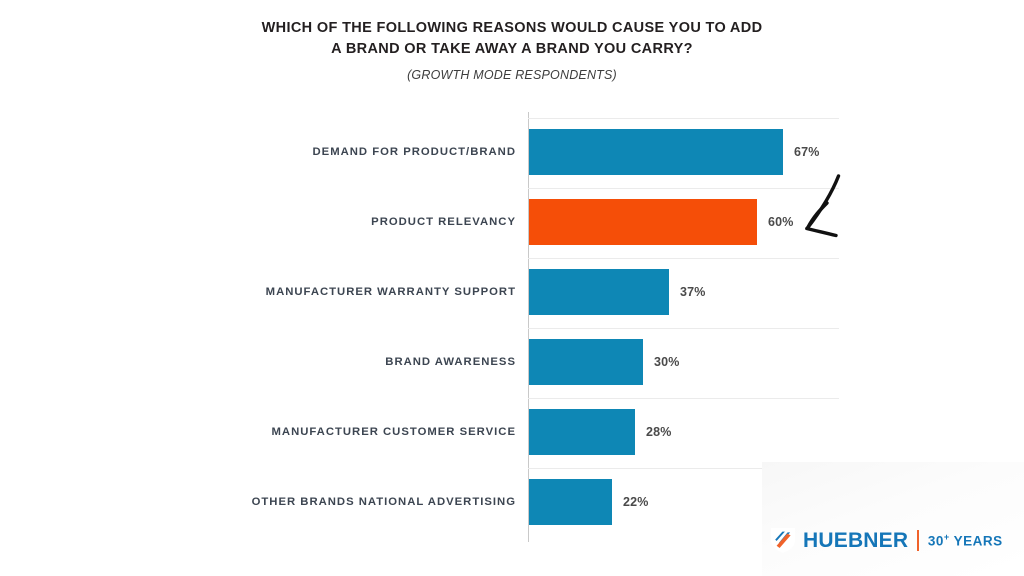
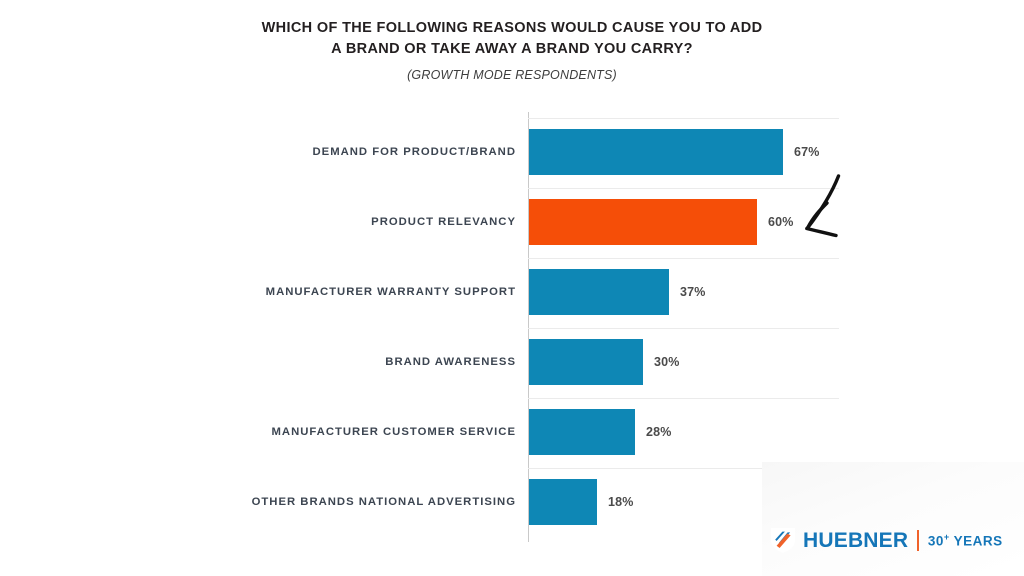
OTHER BRANDS NATIONAL ADVERTISING: 22% -> 18%
